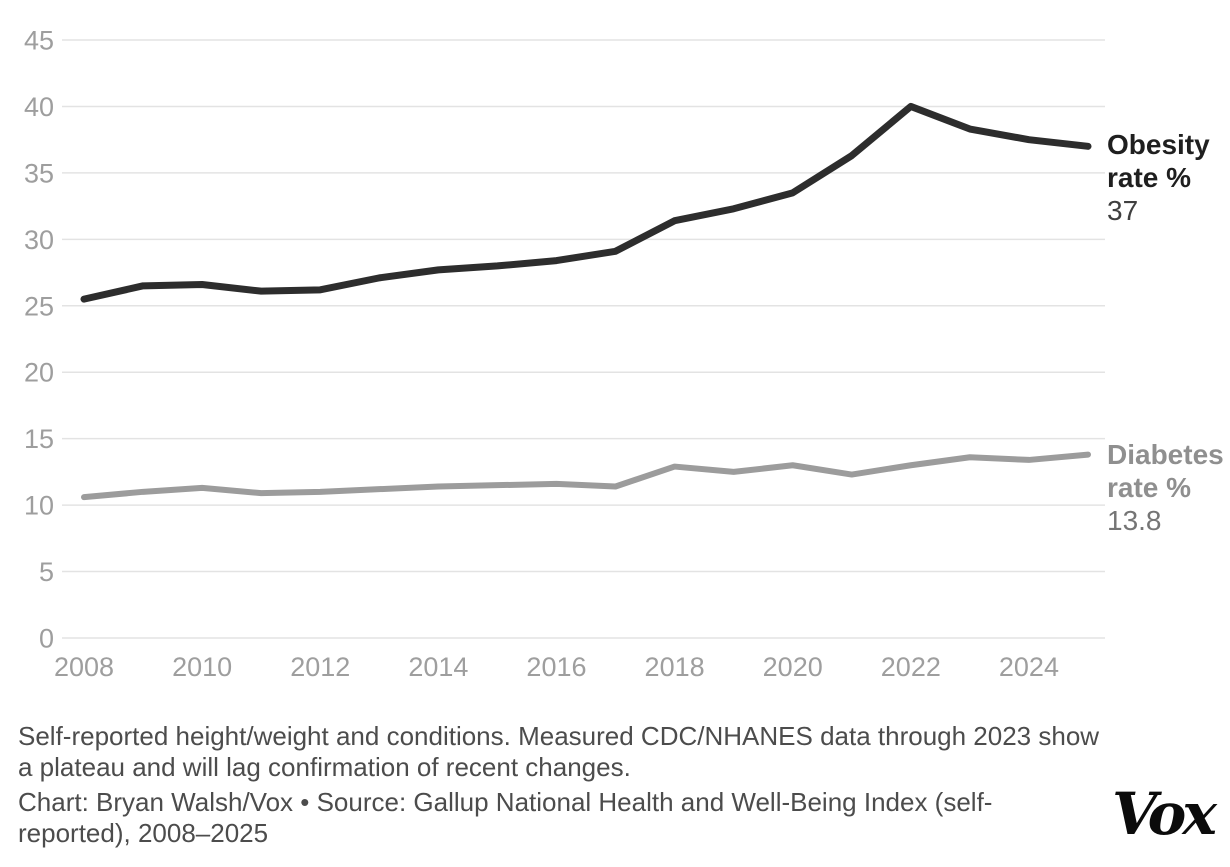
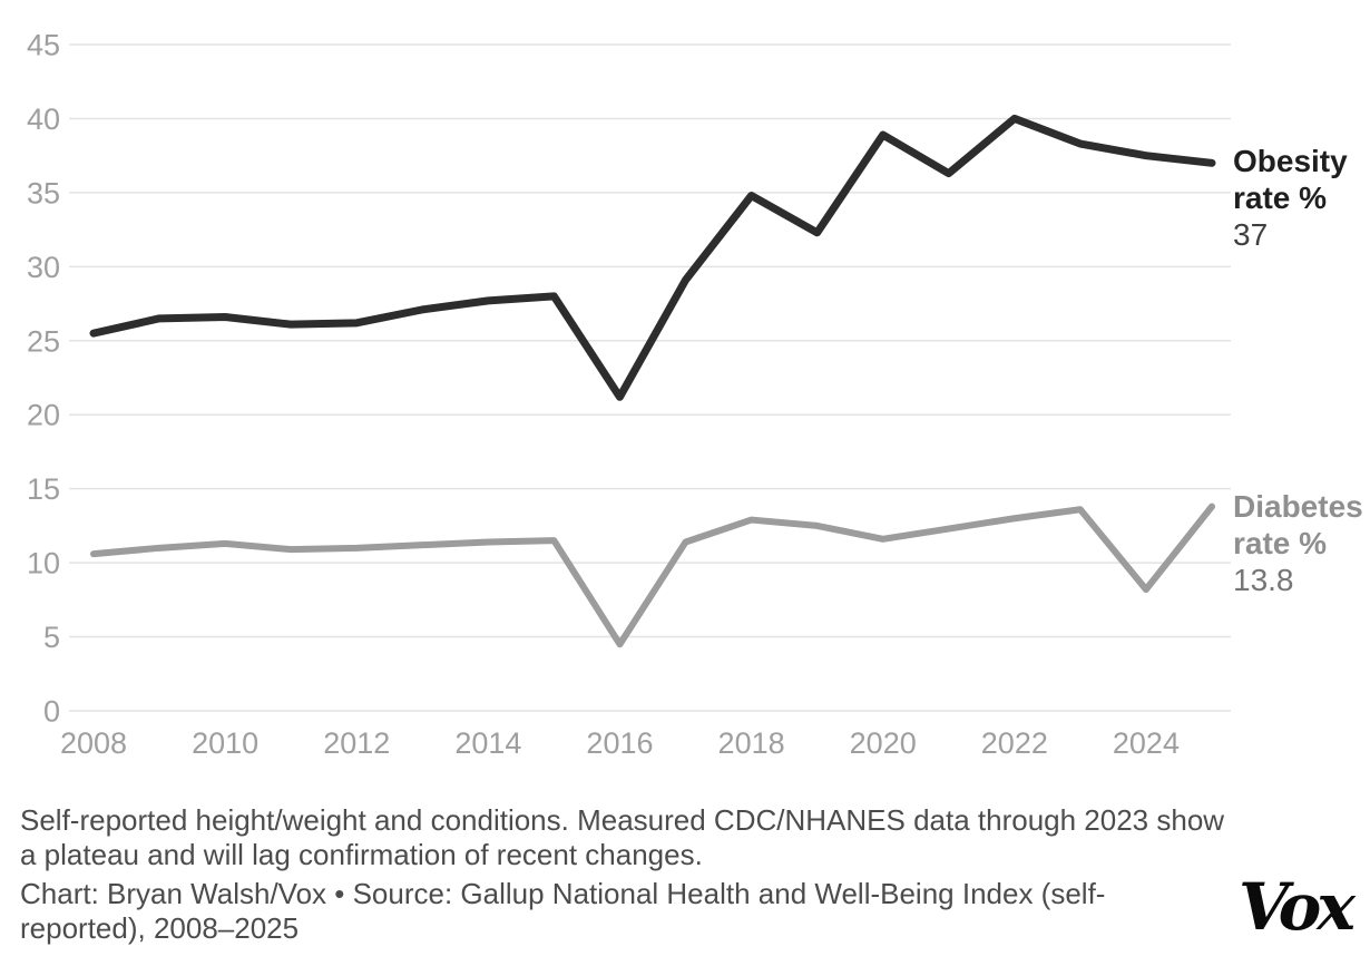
Obesity rate %/2016: 28.4 -> 21.2
Diabetes rate %/2016: 11.6 -> 4.5
Obesity rate %/2018: 31.4 -> 34.8
Obesity rate %/2020: 33.5 -> 38.9
Diabetes rate %/2020: 13.0 -> 11.6
Diabetes rate %/2024: 13.4 -> 8.2
